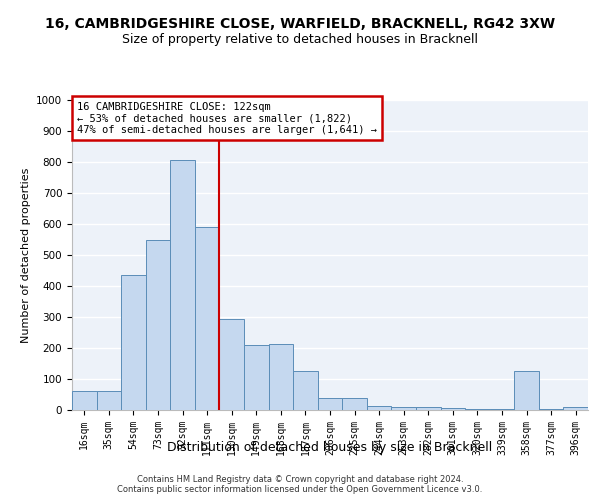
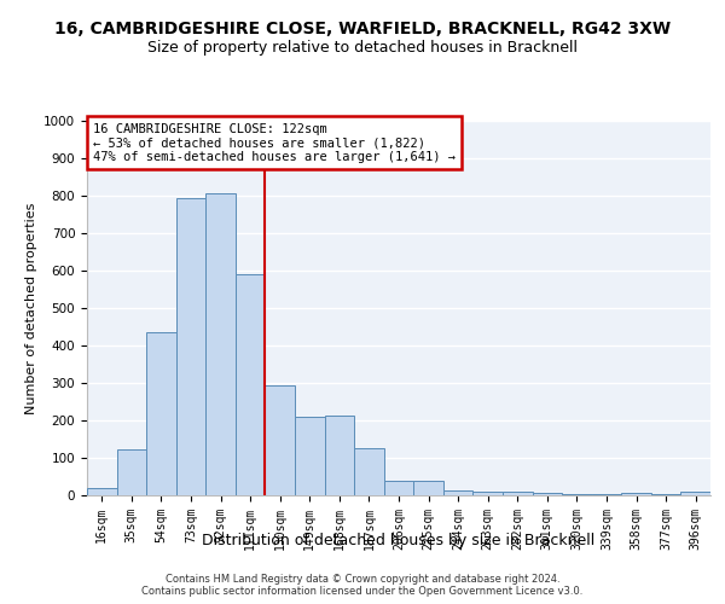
16sqm: 60 -> 18
35sqm: 60 -> 122
73sqm: 550 -> 793
358sqm: 125 -> 8
